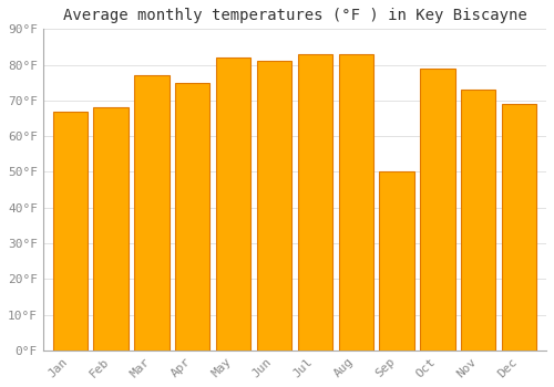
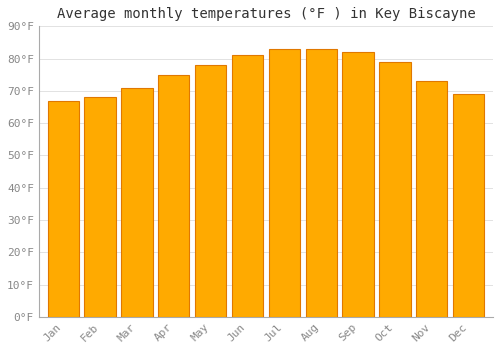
Mar: 77°F -> 71°F
May: 82°F -> 78°F
Sep: 50°F -> 82°F
